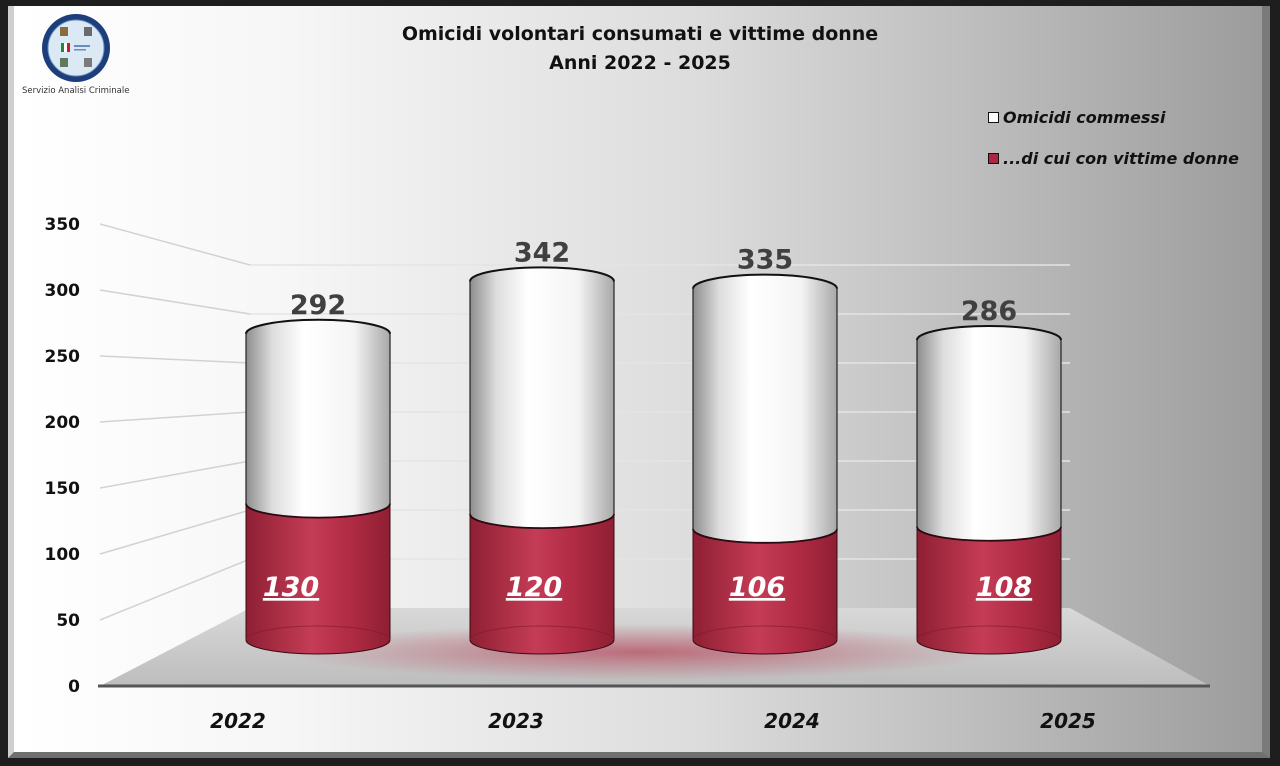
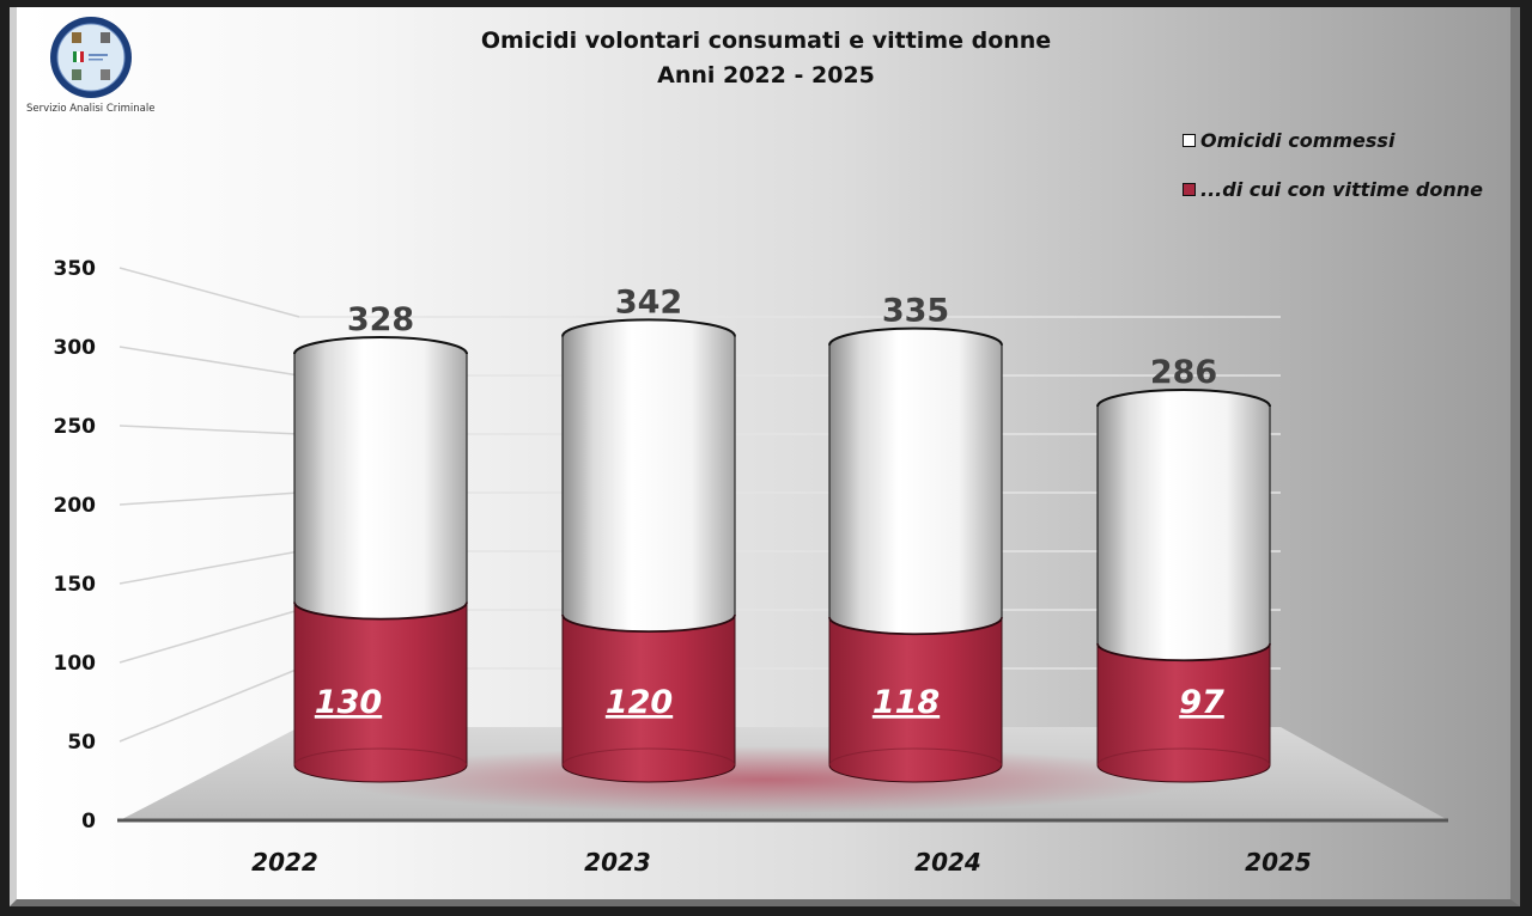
Omicidi commessi/2022: 292 -> 328
...di cui con vittime donne/2024: 106 -> 118
...di cui con vittime donne/2025: 108 -> 97
